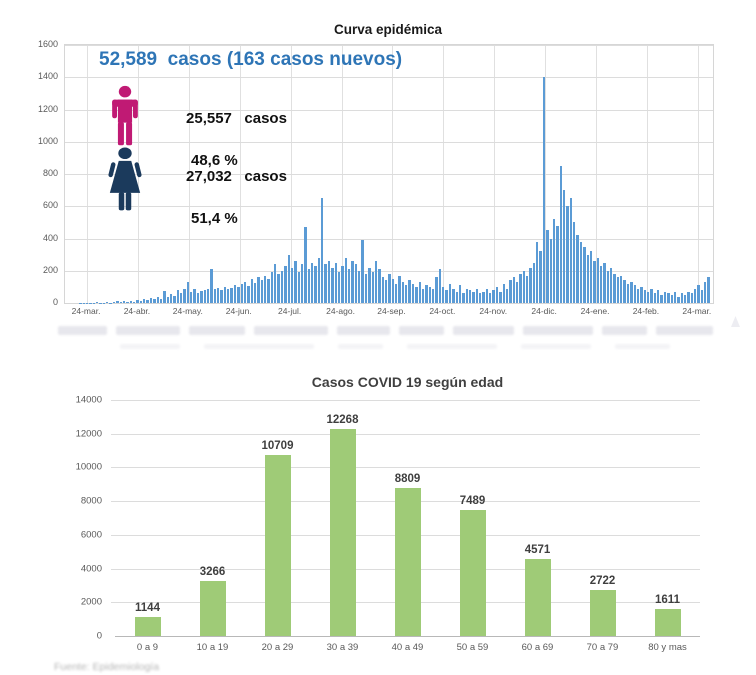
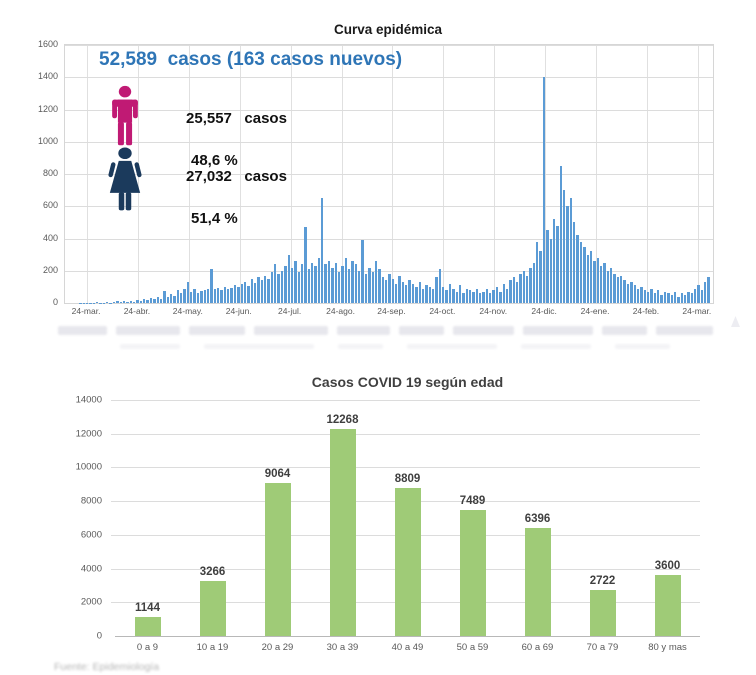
Casos COVID 19 según edad/20 a 29: 10709 -> 9064
Casos COVID 19 según edad/60 a 69: 4571 -> 6396
Casos COVID 19 según edad/80 y mas: 1611 -> 3600
